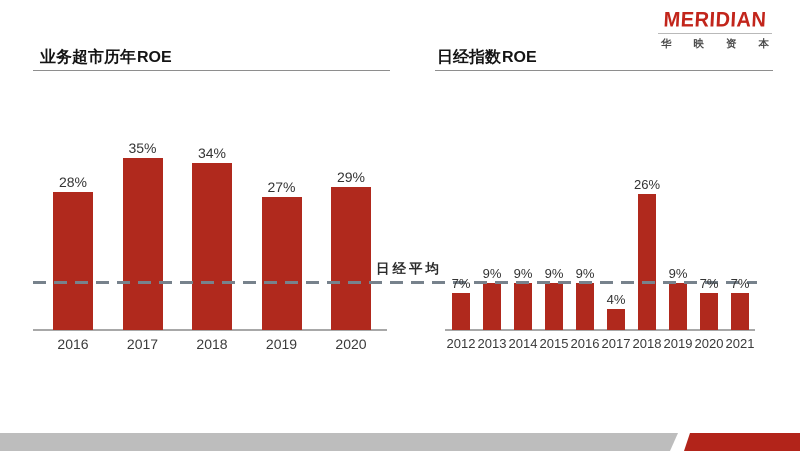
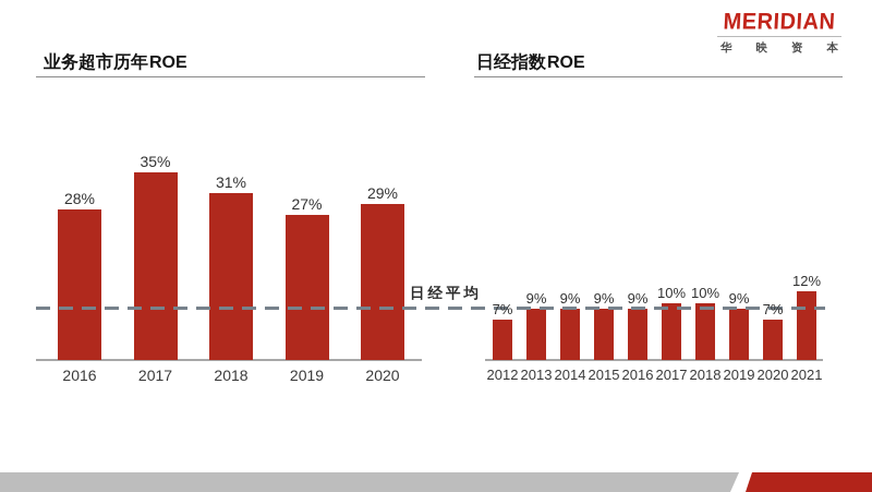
业务超市历年ROE/2018: 34% -> 31%
日经指数ROE/2017: 4% -> 10%
日经指数ROE/2018: 26% -> 10%
日经指数ROE/2021: 7% -> 12%
